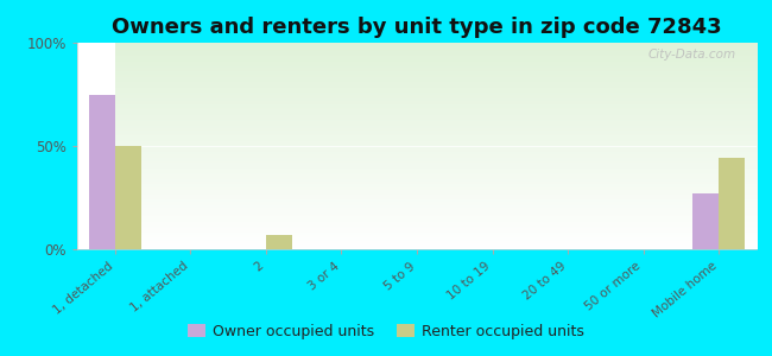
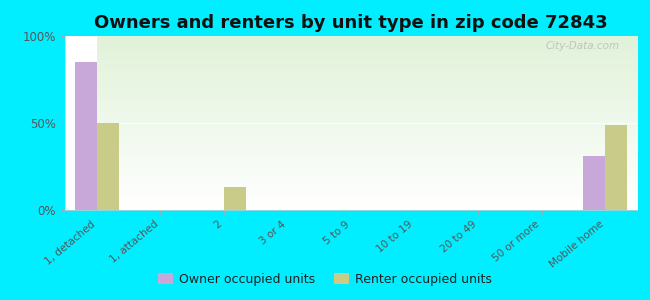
Owner occupied units/1, detached: 75% -> 85%
Renter occupied units/2: 7% -> 13%
Owner occupied units/Mobile home: 27% -> 31%
Renter occupied units/Mobile home: 44% -> 49%
